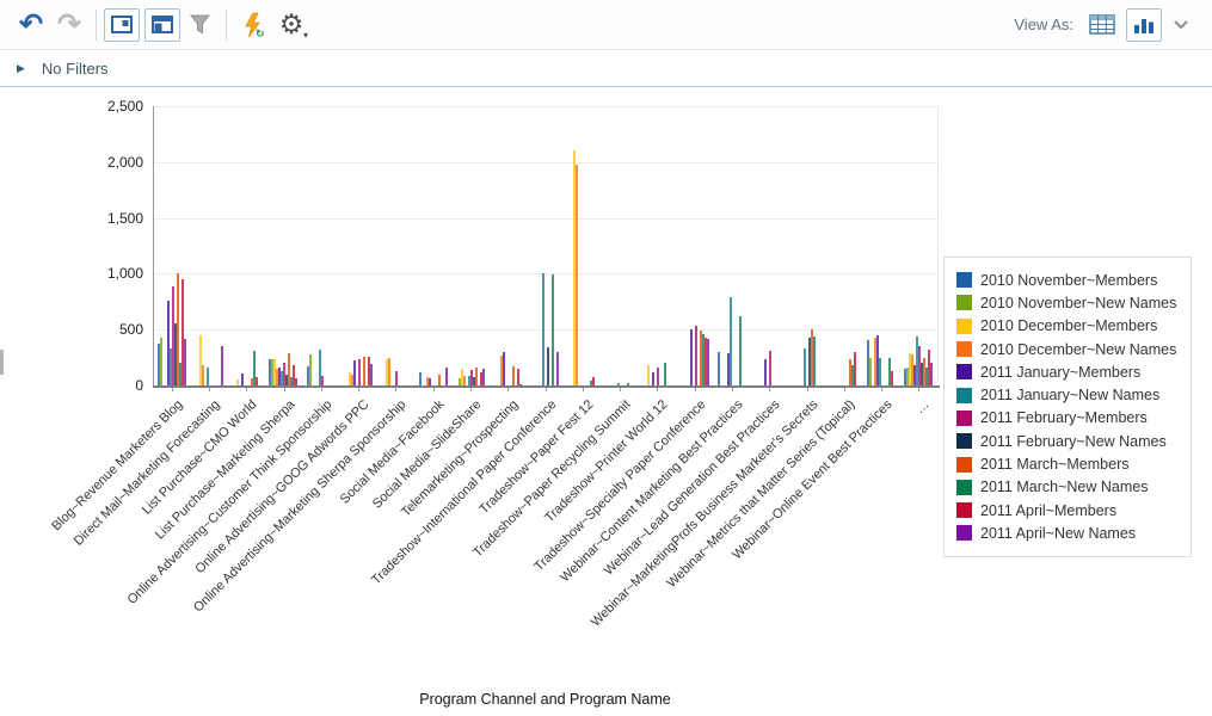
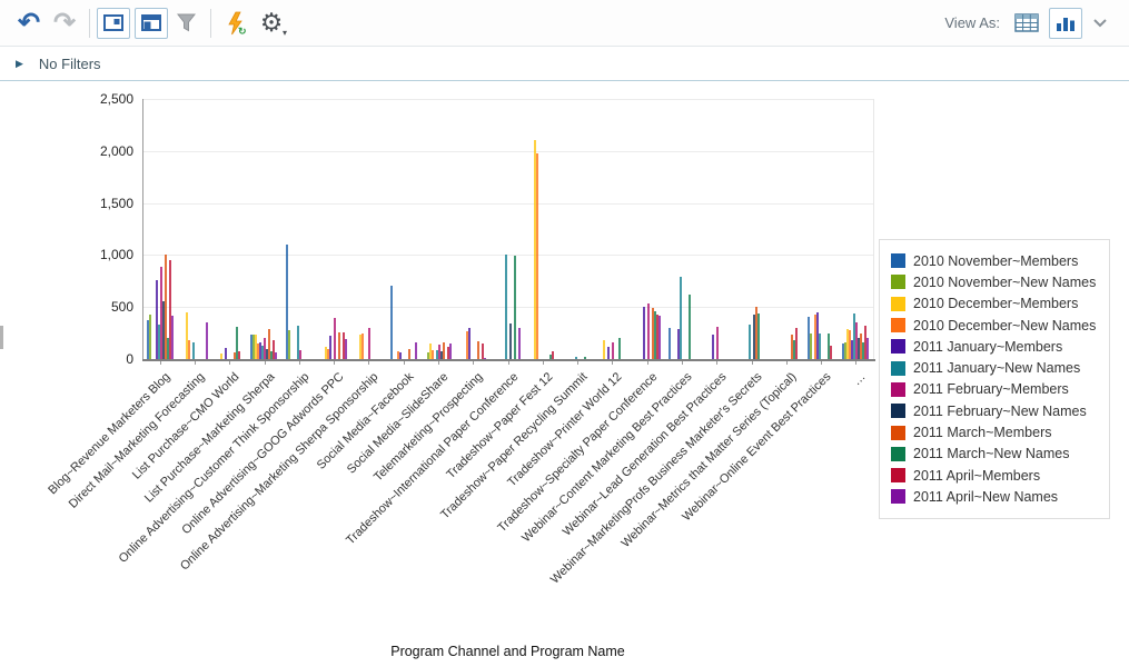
2010 November~Members/Online Advertising~Customer Think Sponsorship: 200 -> 1100
2011 February~Members/Online Advertising~GOOG Adwords PPC: 200 -> 400
2011 February~Members/Online Advertising~Marketing Sherpa Sponsorship: 100 -> 300
2010 November~Members/Social Media~Facebook: 100 -> 700
